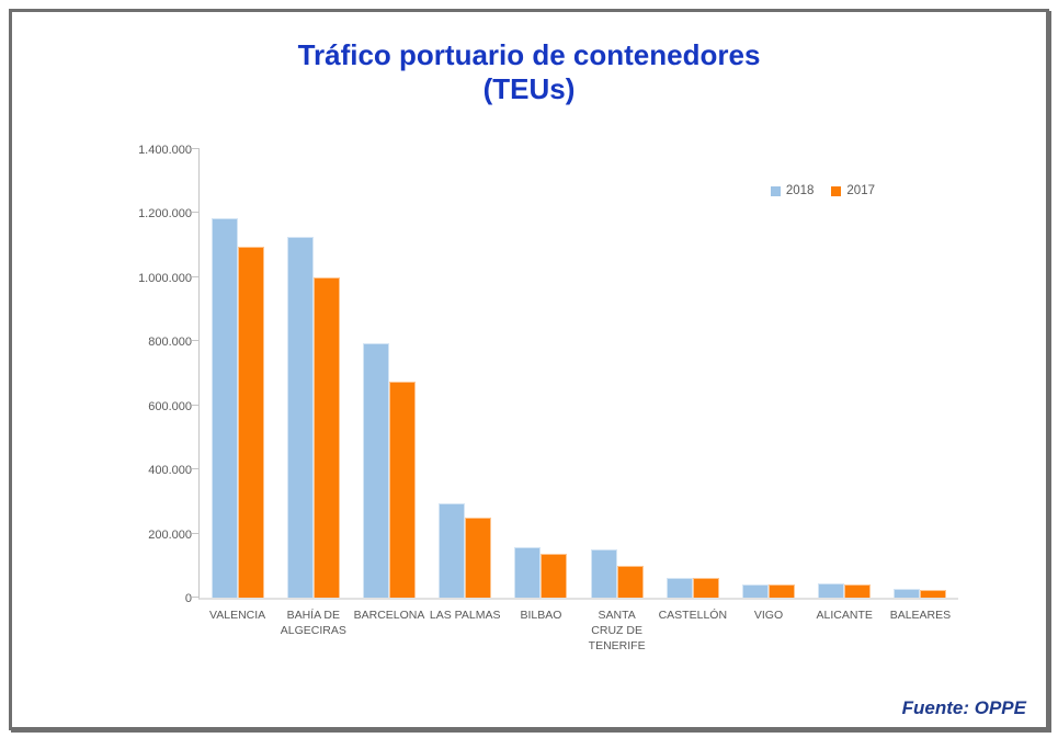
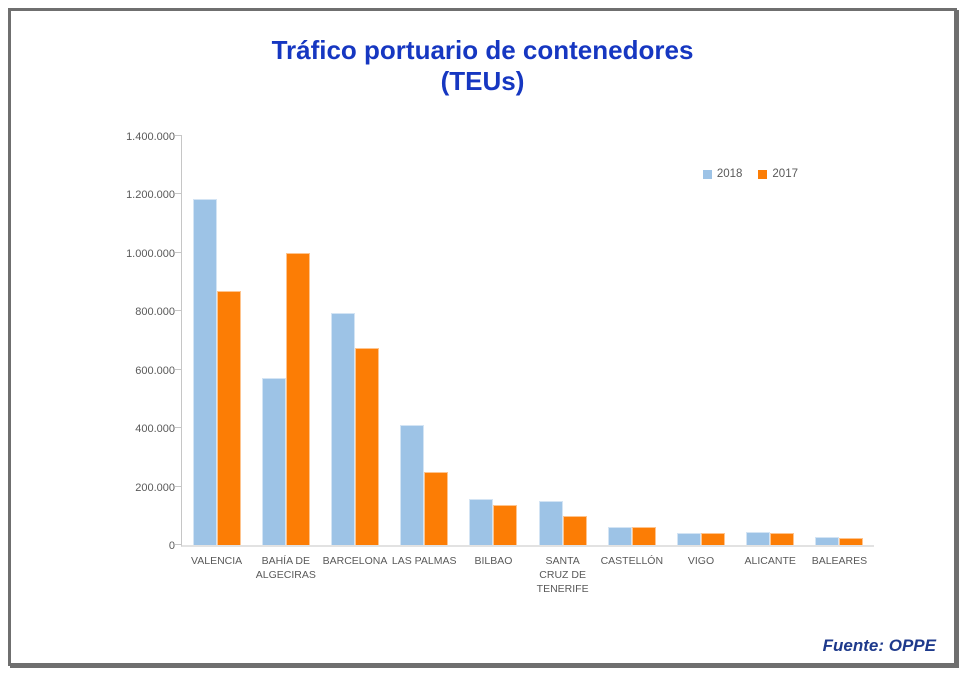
2017/VALENCIA: 1100000 -> 870000
2018/BAHÍA DE ALGECIRAS: 1120000 -> 570000
2018/LAS PALMAS: 290000 -> 410000
